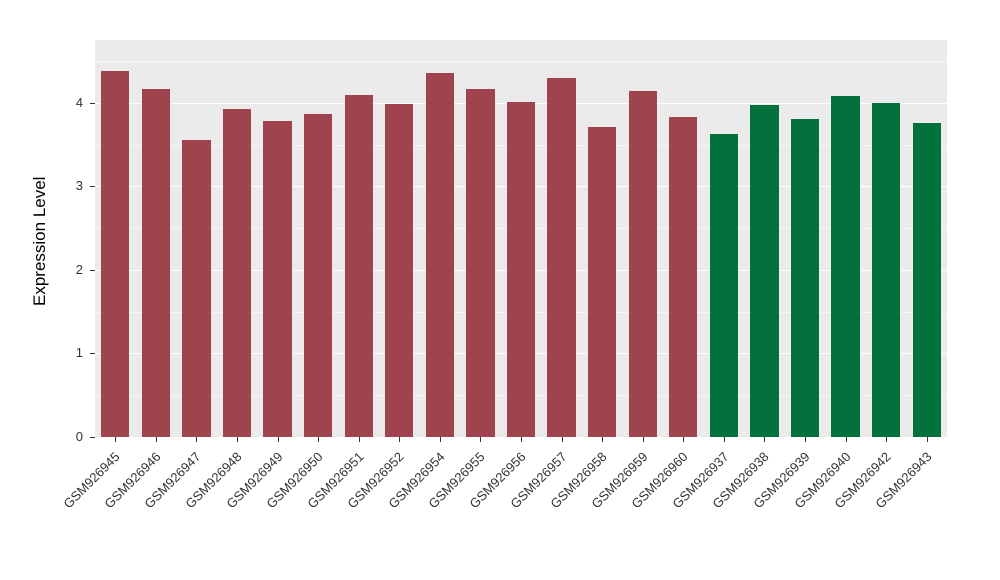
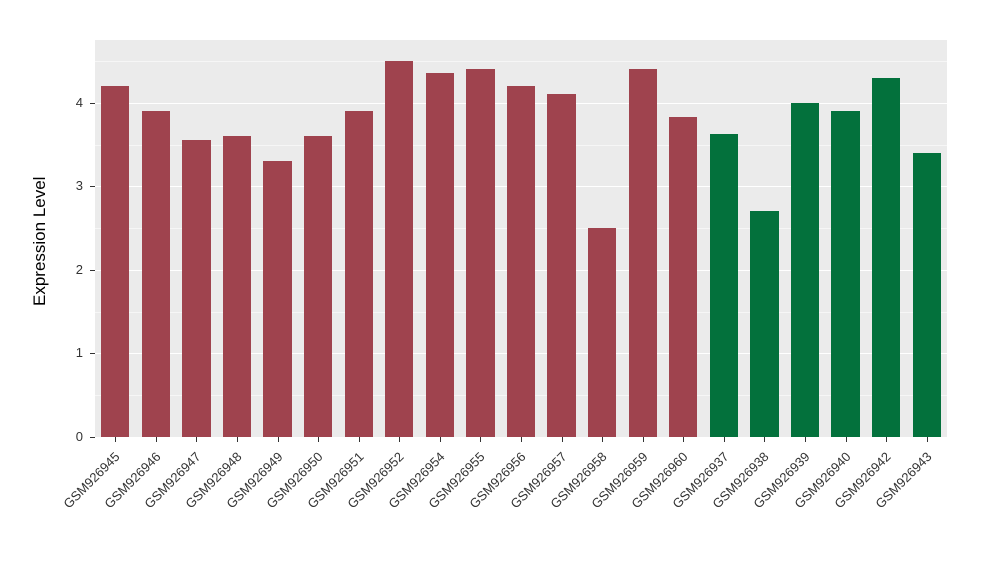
GSM926945: 4.4 -> 4.2
GSM926946: 4.2 -> 3.9
GSM926948: 3.9 -> 3.6
GSM926949: 3.8 -> 3.3
GSM926950: 3.9 -> 3.6
GSM926951: 4.1 -> 3.9
GSM926952: 4.0 -> 4.5
GSM926955: 4.2 -> 4.4
GSM926956: 4.0 -> 4.2
GSM926957: 4.3 -> 4.1
GSM926958: 3.7 -> 2.5
GSM926959: 4.1 -> 4.4
GSM926938: 4.0 -> 2.7
GSM926939: 3.8 -> 4.0
GSM926940: 4.1 -> 3.9
GSM926942: 4.0 -> 4.3
GSM926943: 3.8 -> 3.4
